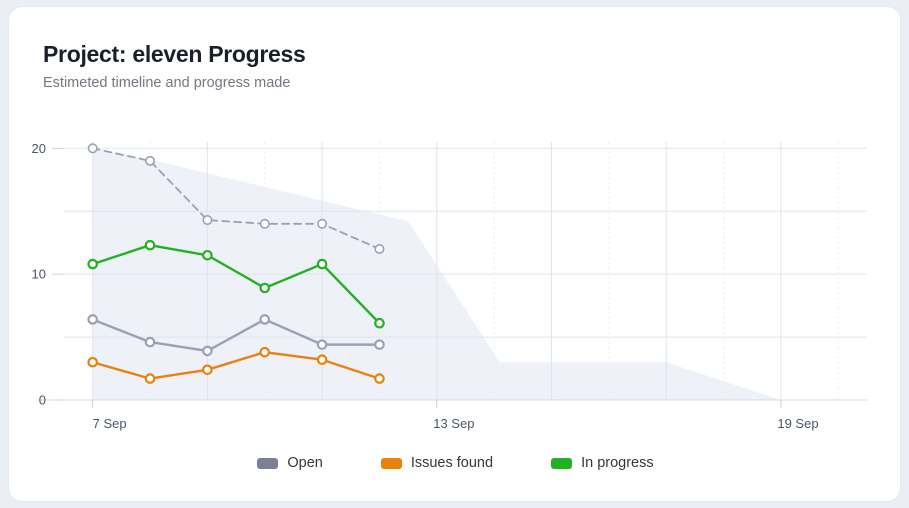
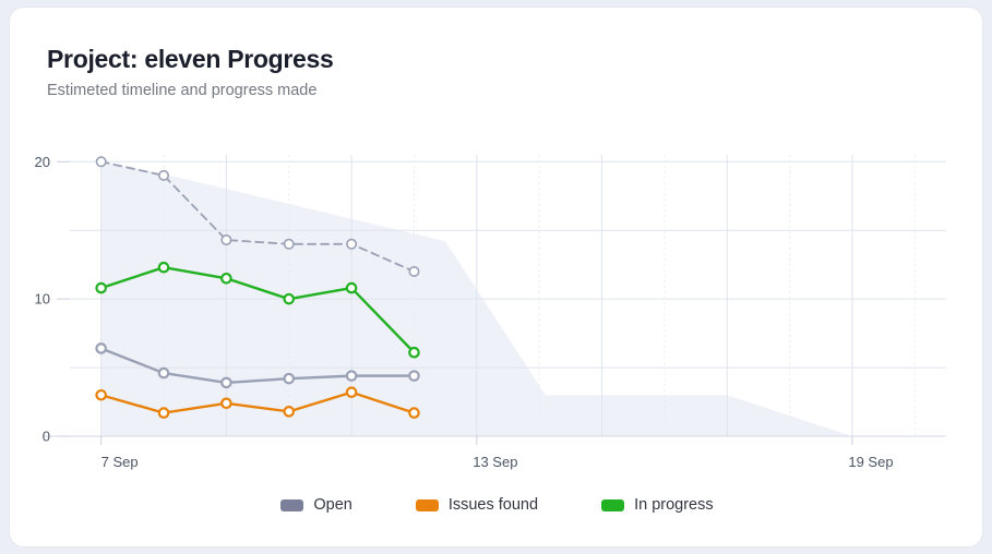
Open/10: 6.4 -> 4.2
Issues found/10: 3.8 -> 1.8
In progress/10: 8.9 -> 10.0
